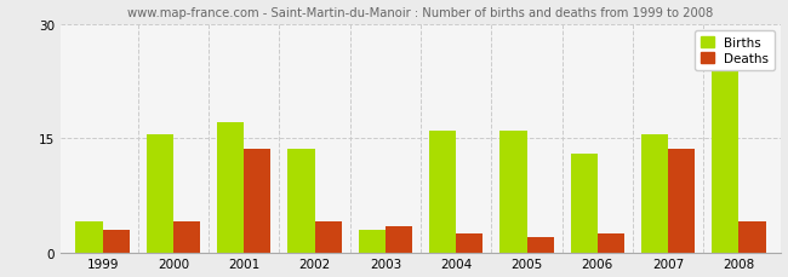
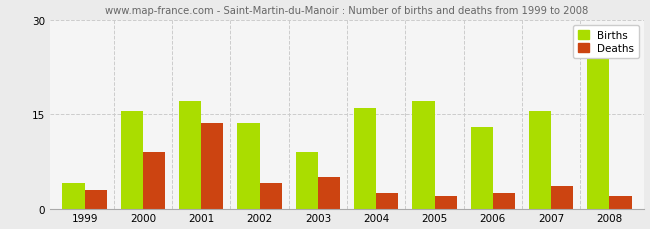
Deaths/2000: 4.0 -> 9.0
Births/2003: 3.0 -> 9.0
Deaths/2003: 3.5 -> 5.0
Births/2005: 16.0 -> 17.0
Deaths/2007: 13.5 -> 3.6
Deaths/2008: 4.0 -> 2.0
